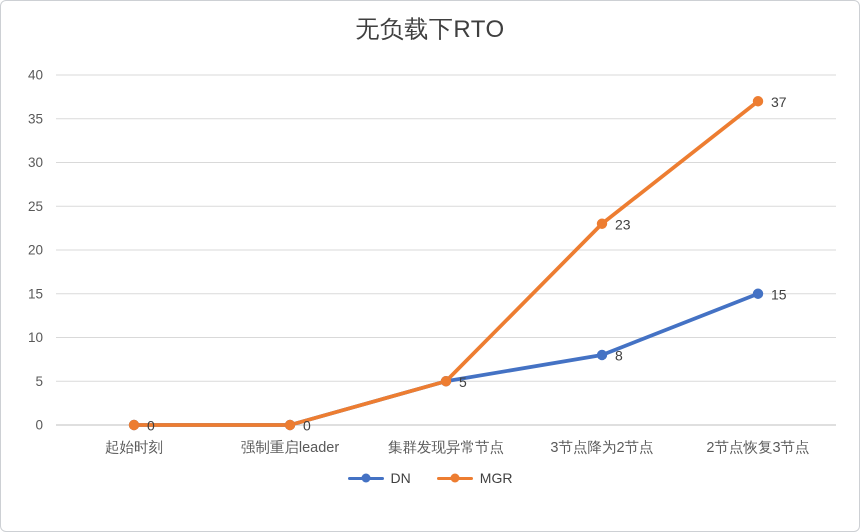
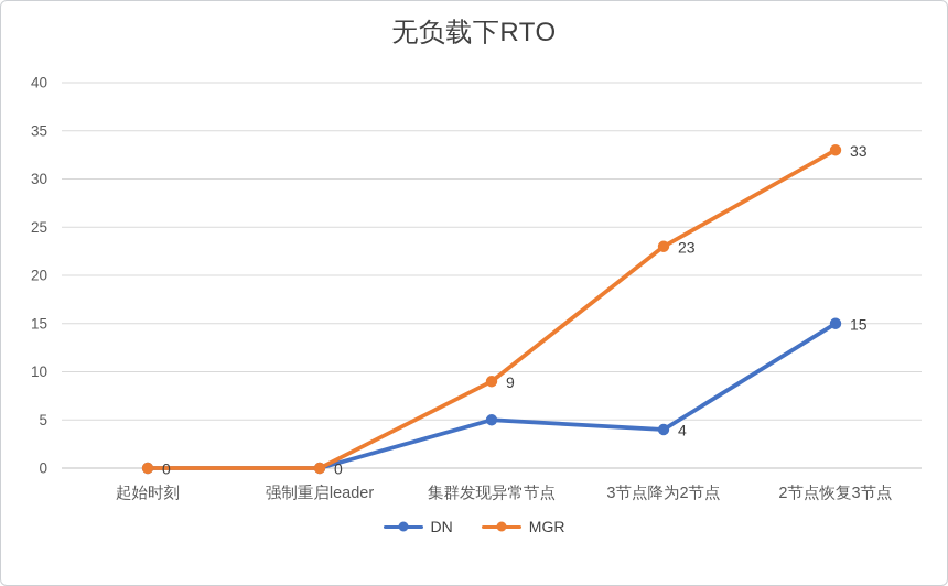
MGR/集群发现异常节点: 5 -> 9
DN/3节点降为2节点: 8 -> 4
MGR/2节点恢复3节点: 37 -> 33
